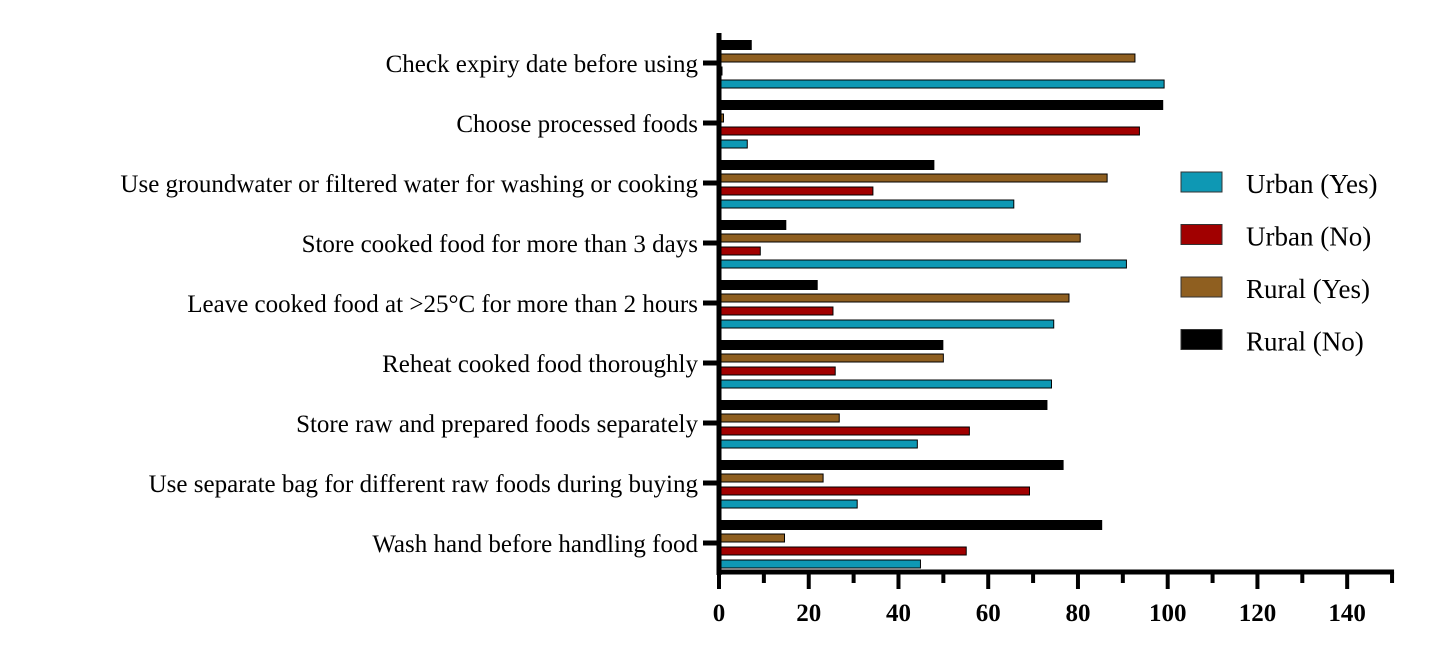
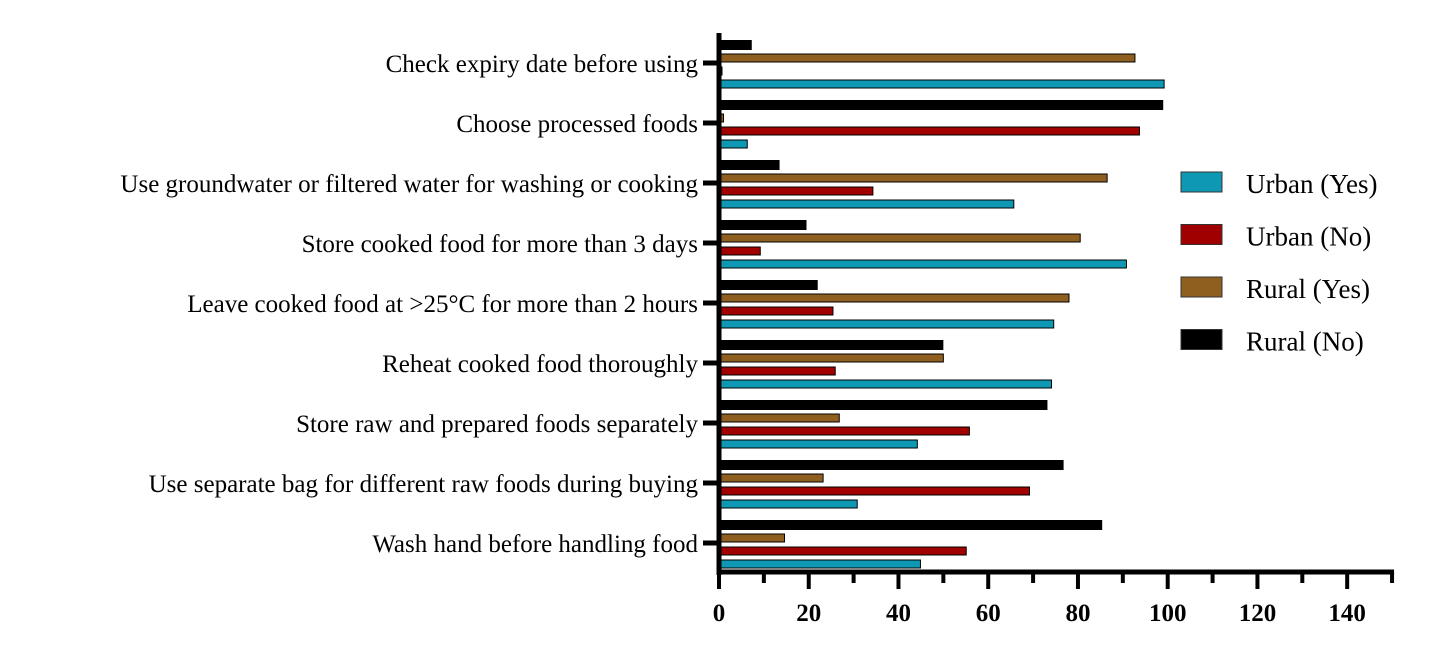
Rural (No)/Use groundwater or filtered water for washing or cooking: 48 -> 14
Rural (No)/Store cooked food for more than 3 days: 15 -> 20
